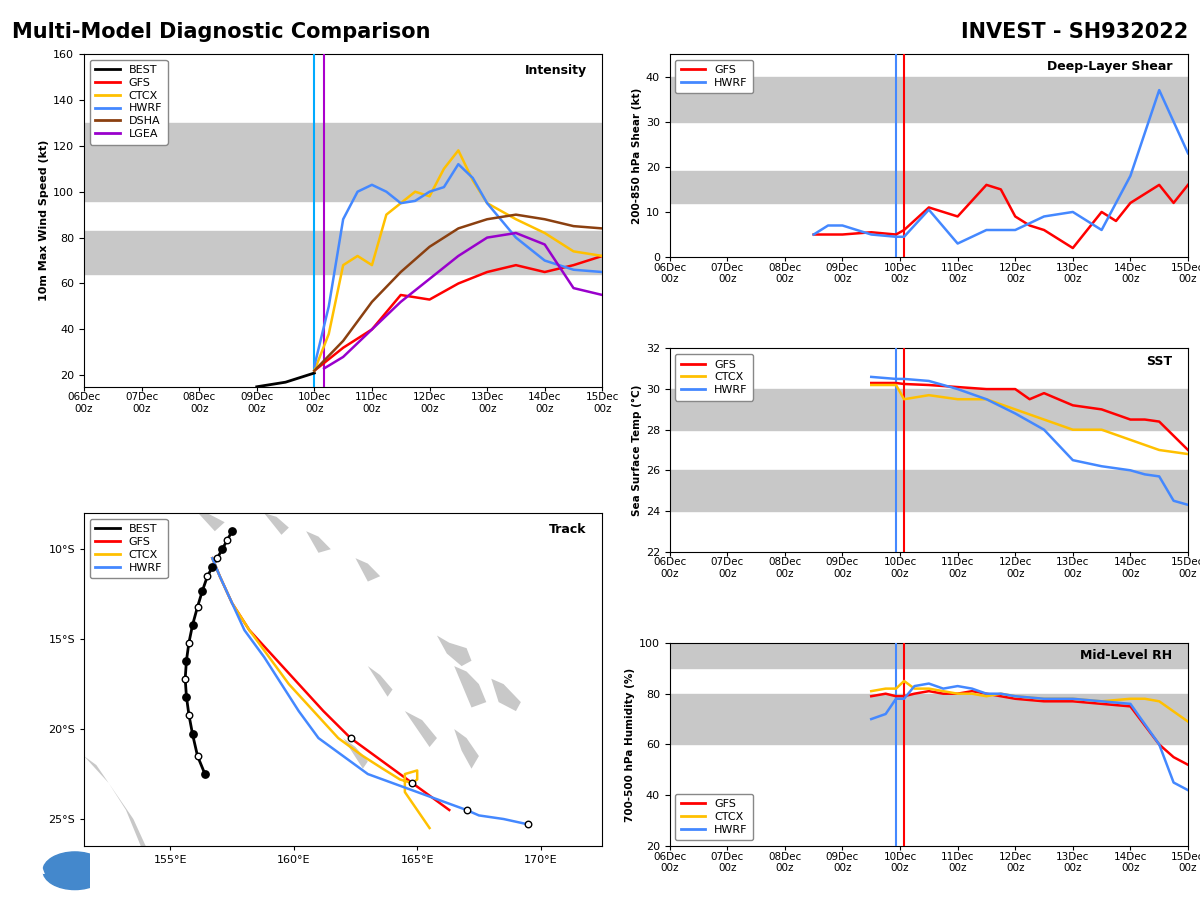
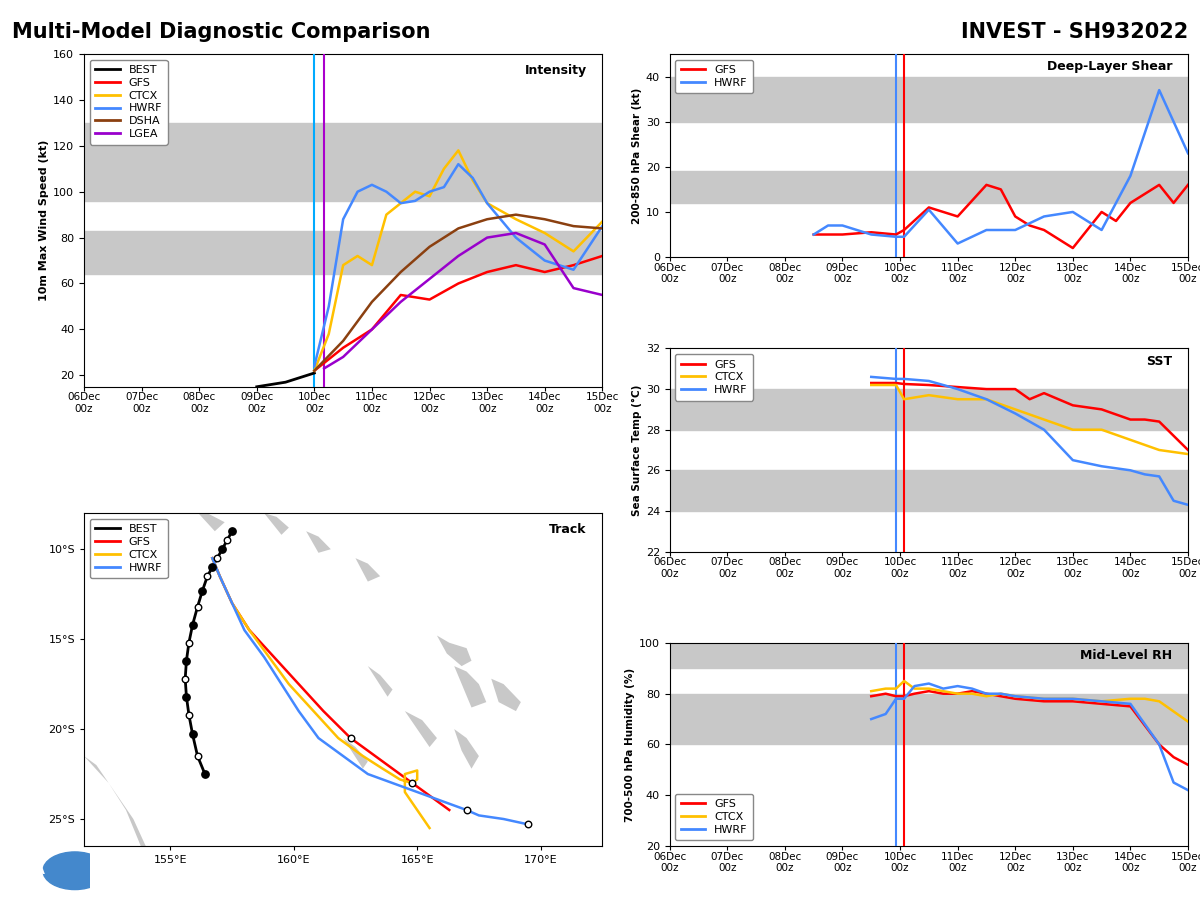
CTCX/15Dec 00z: 72 -> 87
HWRF/15Dec 00z: 65 -> 85
